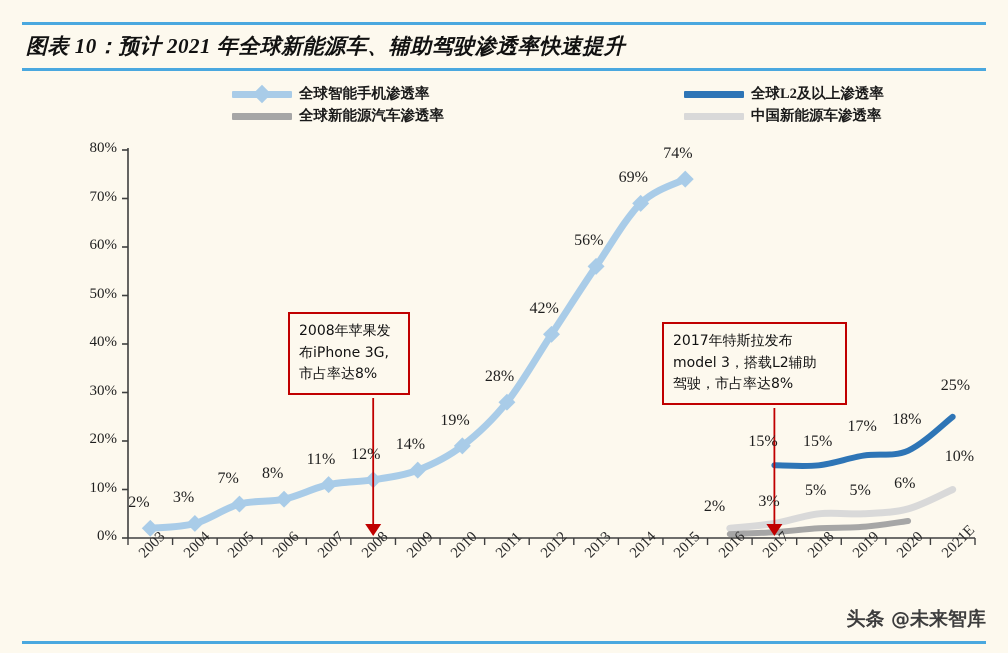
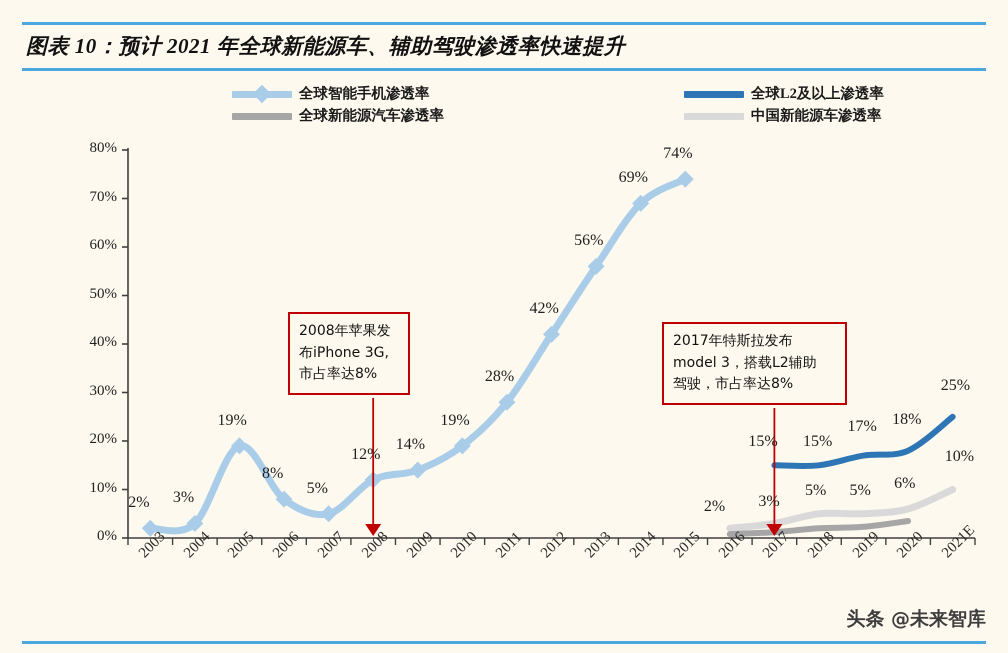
全球智能手机渗透率/2005: 7% -> 19%
全球智能手机渗透率/2007: 11% -> 5%
